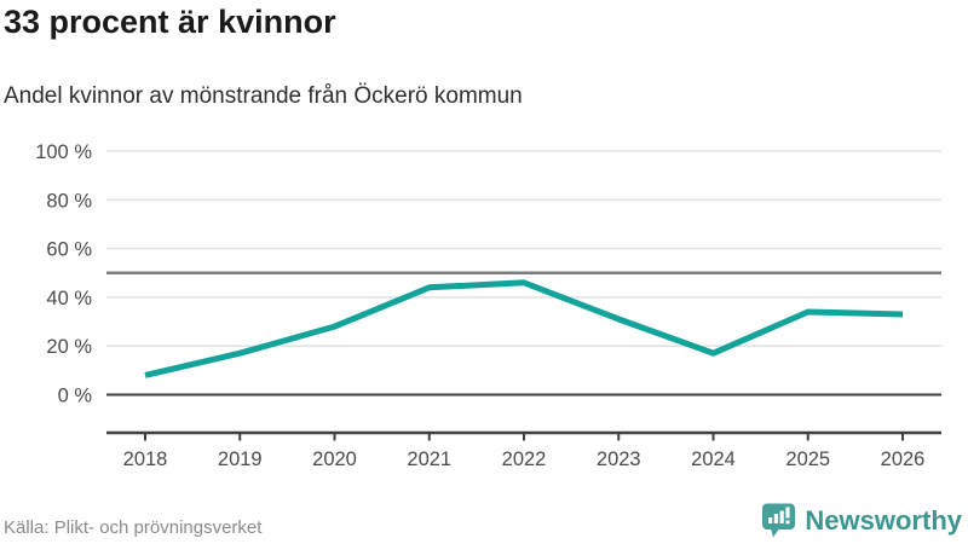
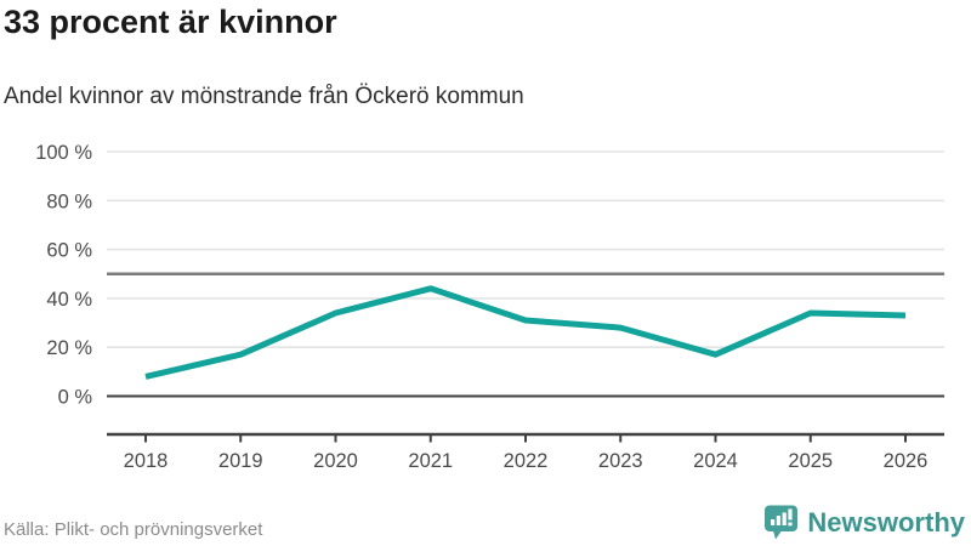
2020: 28% -> 34%
2022: 46% -> 31%
2023: 31% -> 28%
